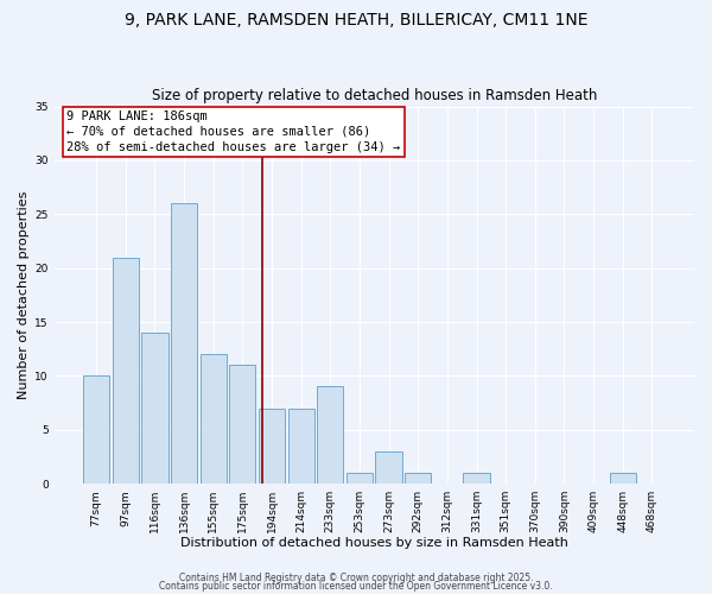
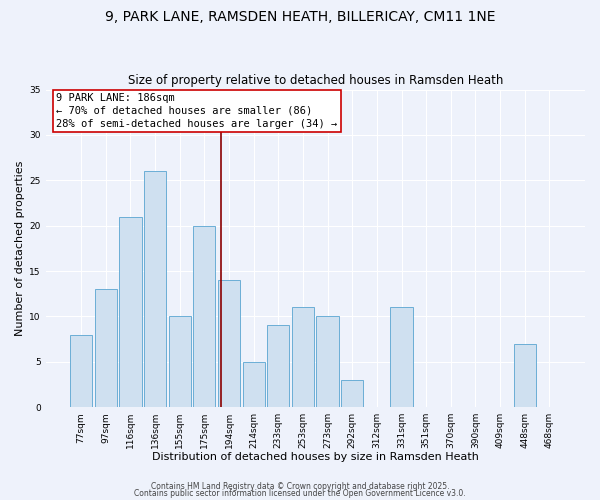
77sqm: 10 -> 8
97sqm: 21 -> 13
116sqm: 14 -> 21
155sqm: 12 -> 10
175sqm: 11 -> 20
194sqm: 7 -> 14
214sqm: 7 -> 5
253sqm: 1 -> 11
273sqm: 3 -> 10
292sqm: 1 -> 3
331sqm: 1 -> 11
448sqm: 1 -> 7
